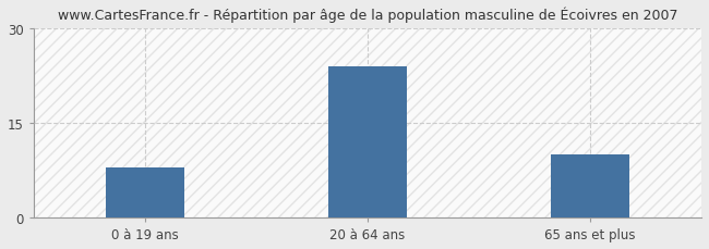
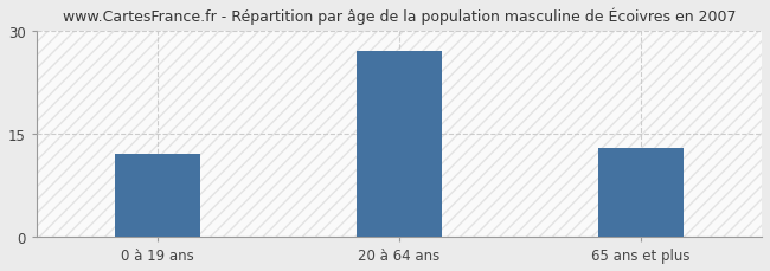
0 à 19 ans: 8 -> 12
20 à 64 ans: 24 -> 27
65 ans et plus: 10 -> 13
